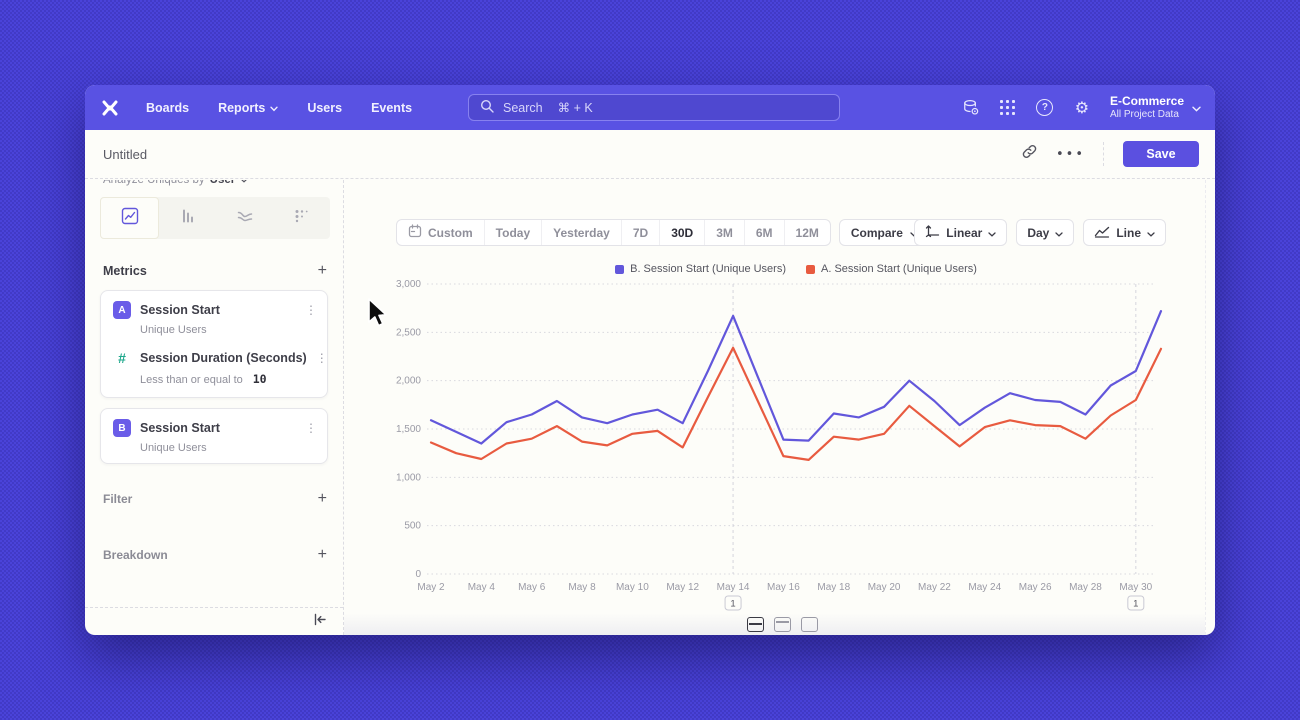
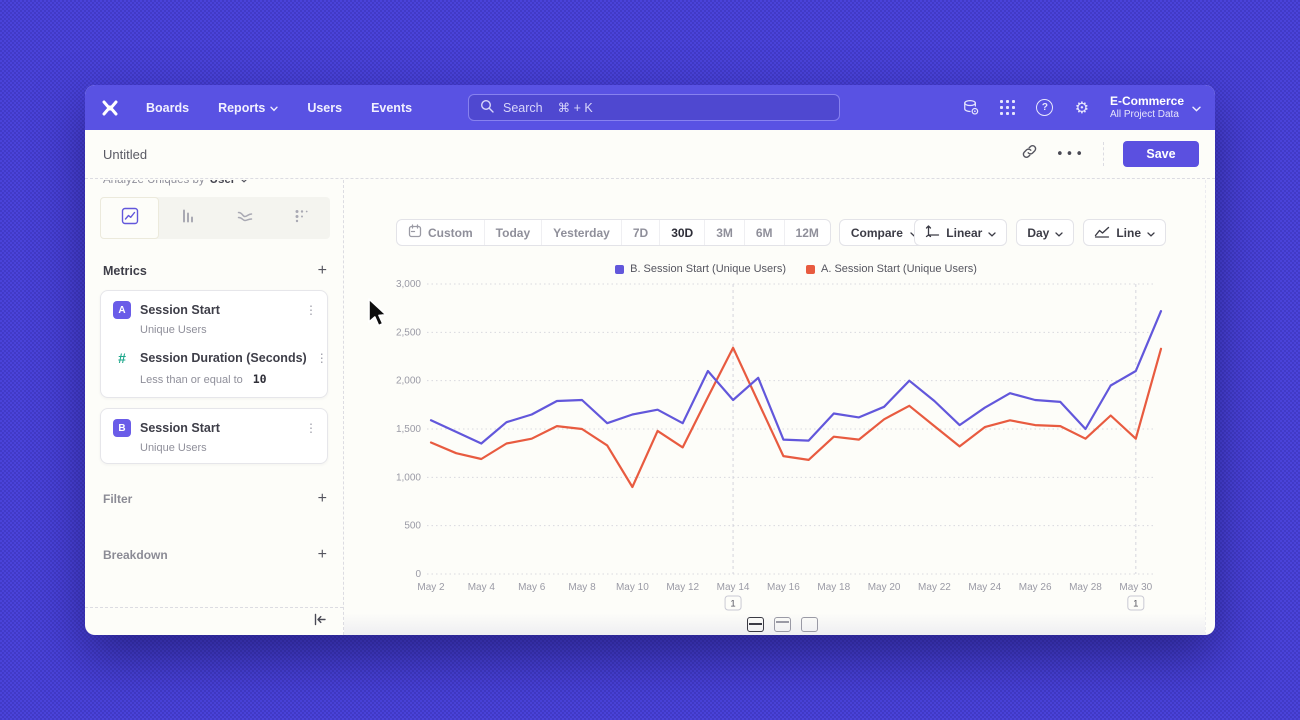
B. Session Start (Unique Users)/May 8: 1600 -> 1800
A. Session Start (Unique Users)/May 8: 1400 -> 1500
A. Session Start (Unique Users)/May 10: 1400 -> 900
B. Session Start (Unique Users)/May 14: 2700 -> 1800
A. Session Start (Unique Users)/May 20: 1400 -> 1600
B. Session Start (Unique Users)/May 28: 1600 -> 1500
A. Session Start (Unique Users)/May 30: 1800 -> 1400
